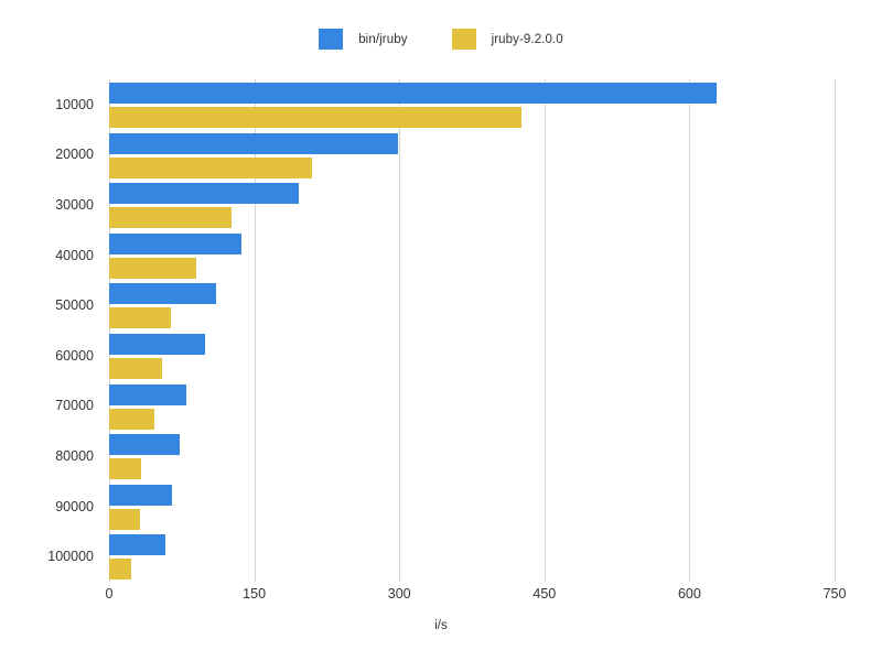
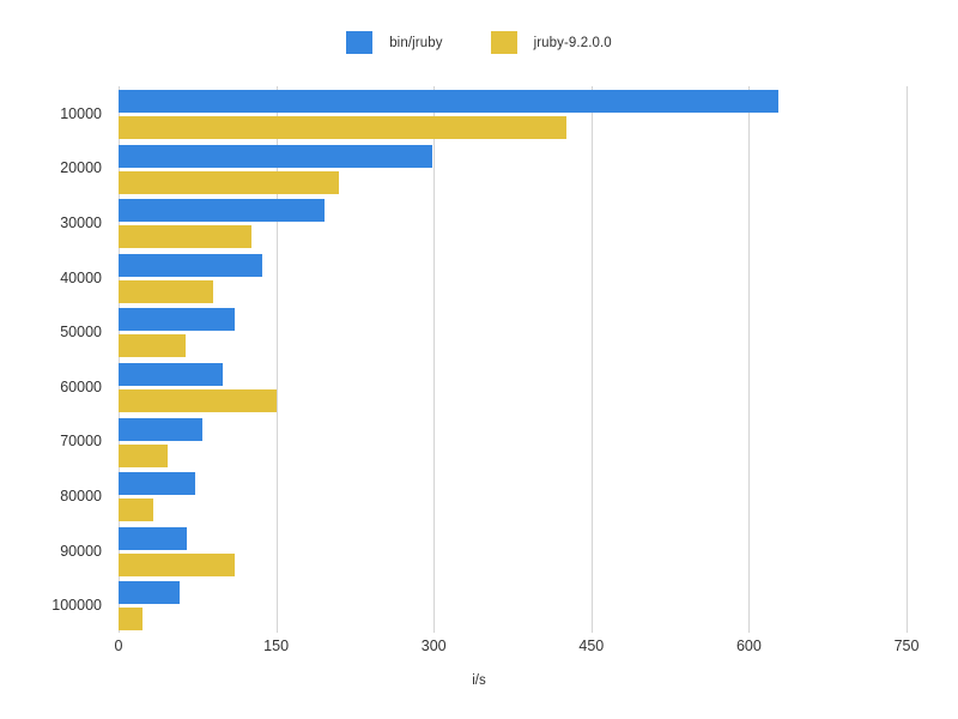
jruby-9.2.0.0/60000: 60 -> 150
jruby-9.2.0.0/90000: 30 -> 110
